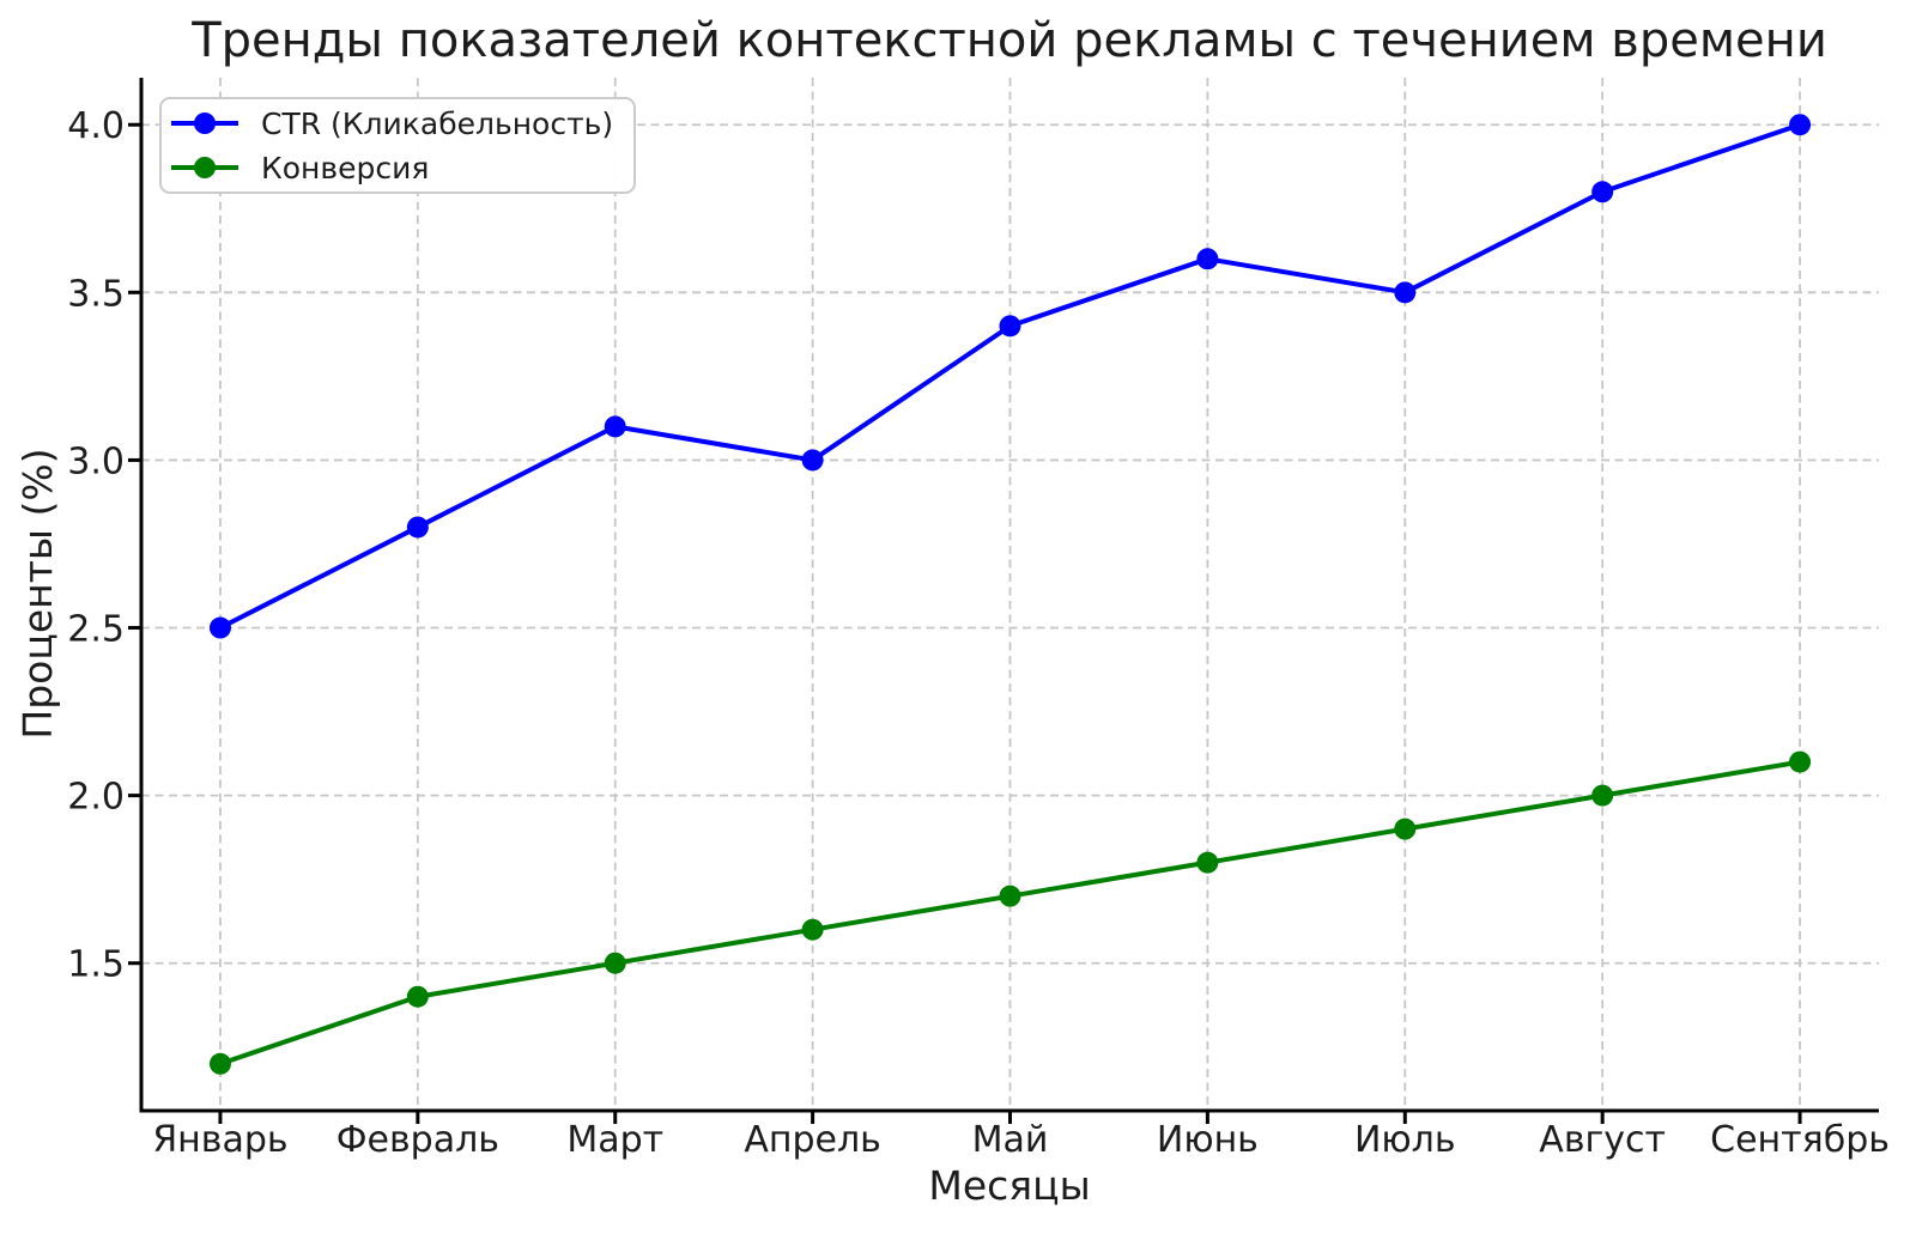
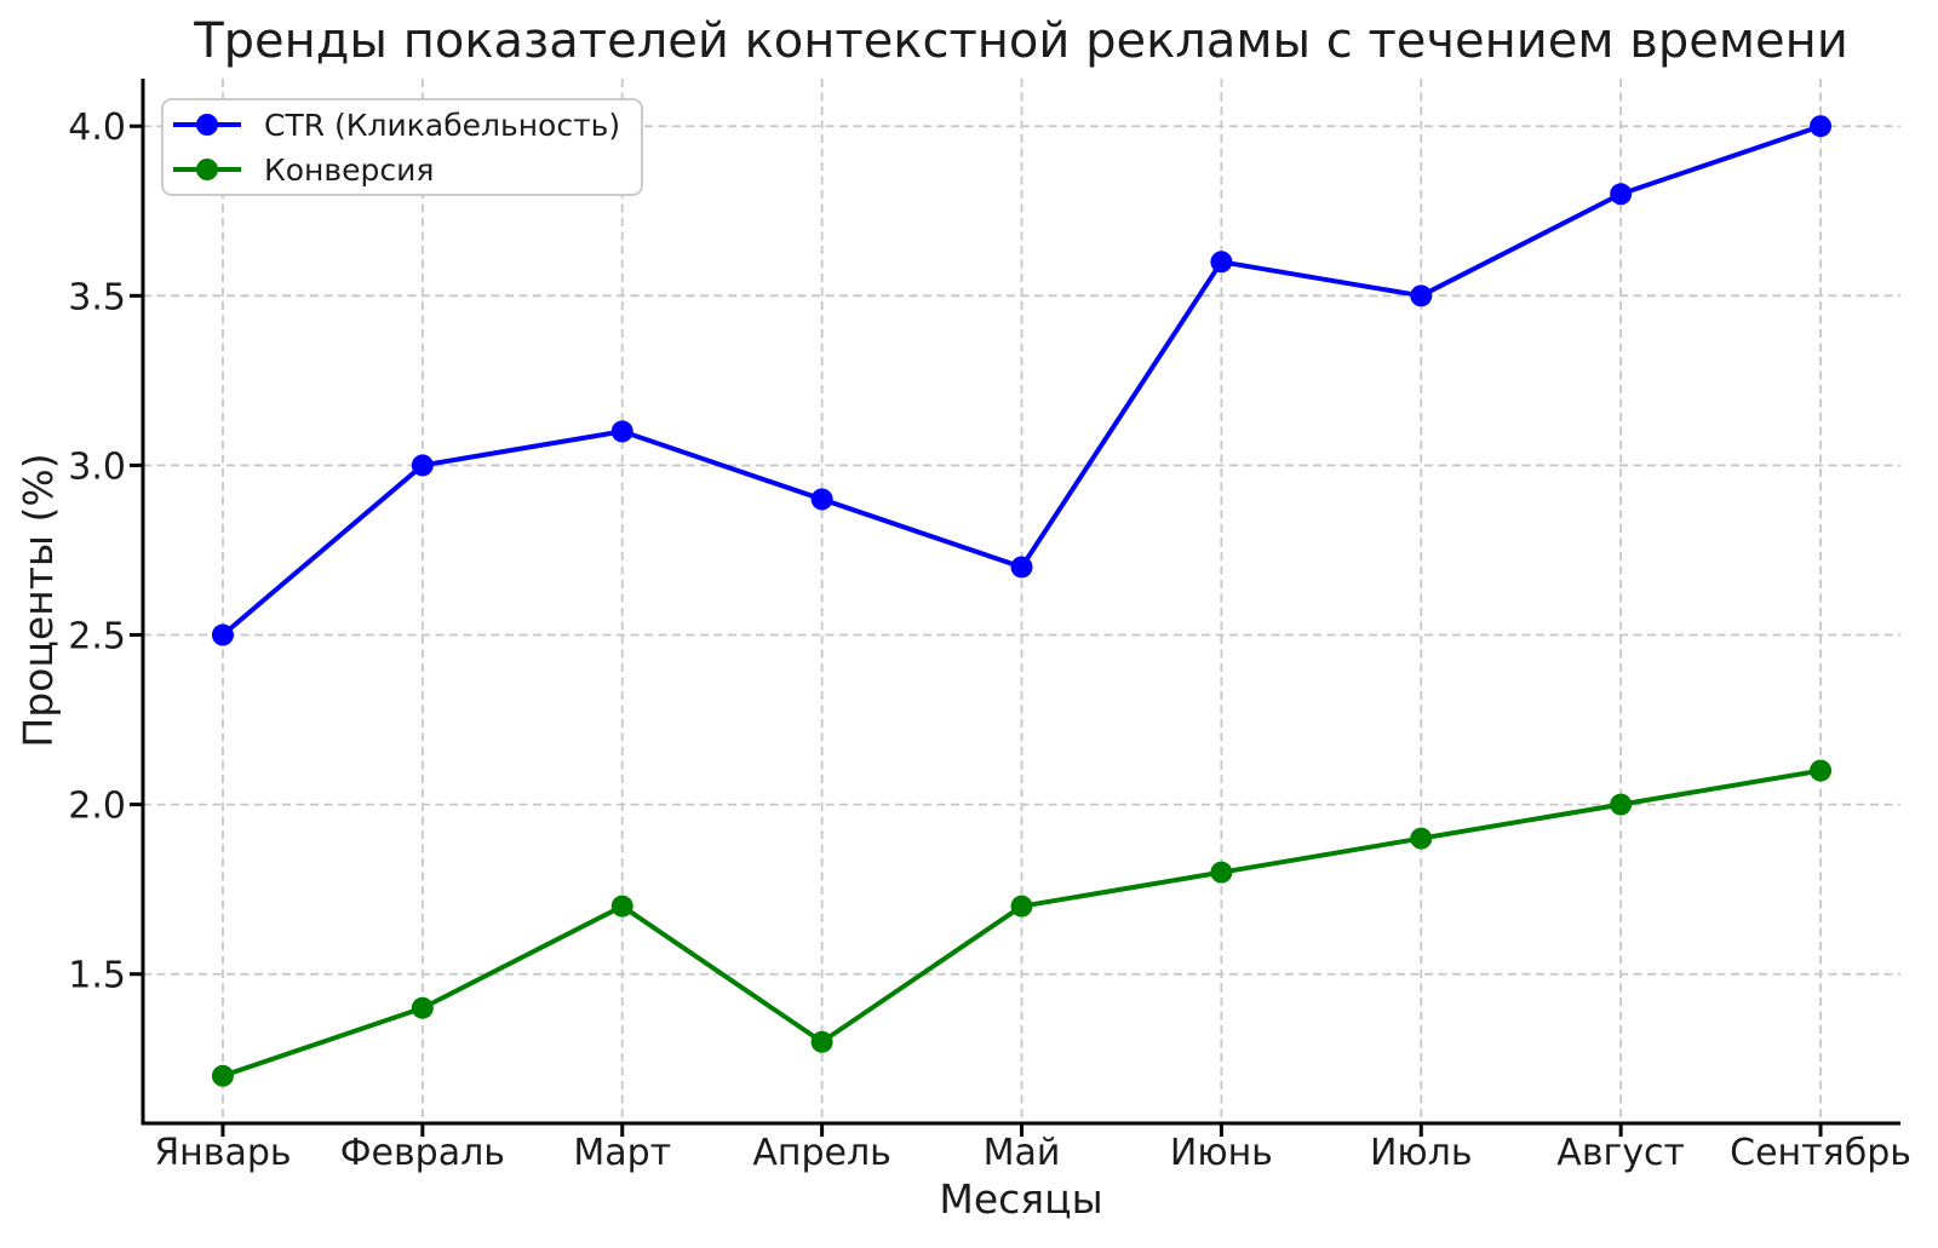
CTR (Кликабельность)/Февраль: 2.8 -> 3.0
Конверсия/Март: 1.5 -> 1.7
CTR (Кликабельность)/Апрель: 3.0 -> 2.9
Конверсия/Апрель: 1.6 -> 1.3
CTR (Кликабельность)/Май: 3.4 -> 2.7
